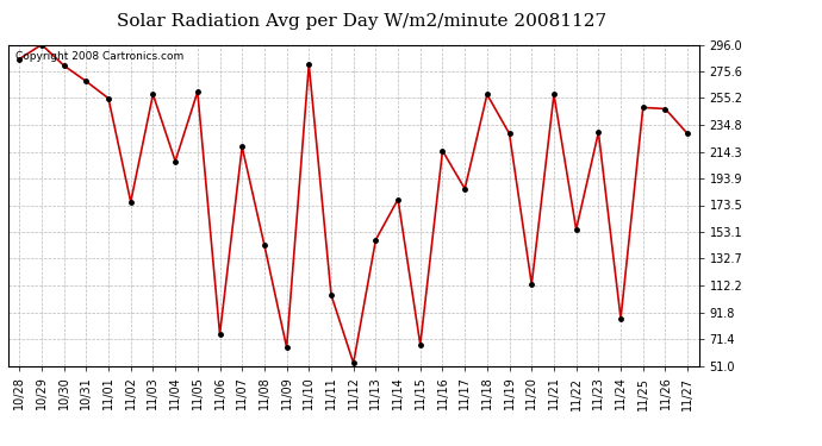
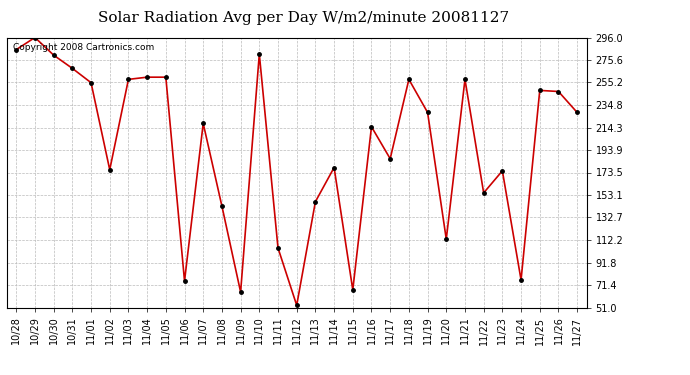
11/04: 207 -> 260
11/23: 229 -> 175
11/24: 87 -> 76
